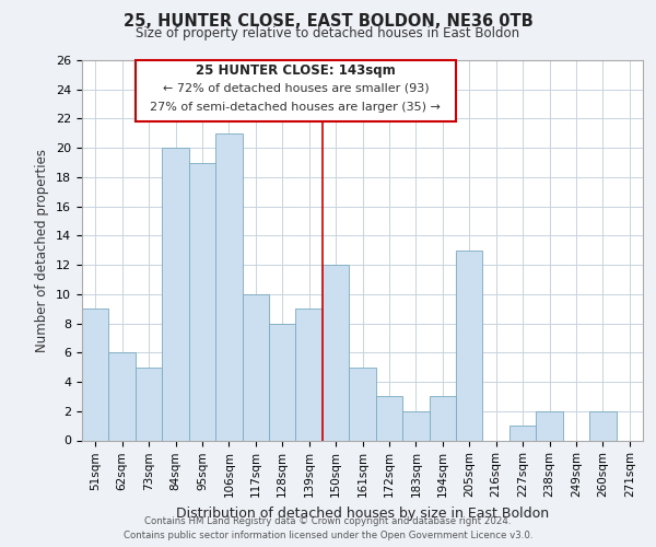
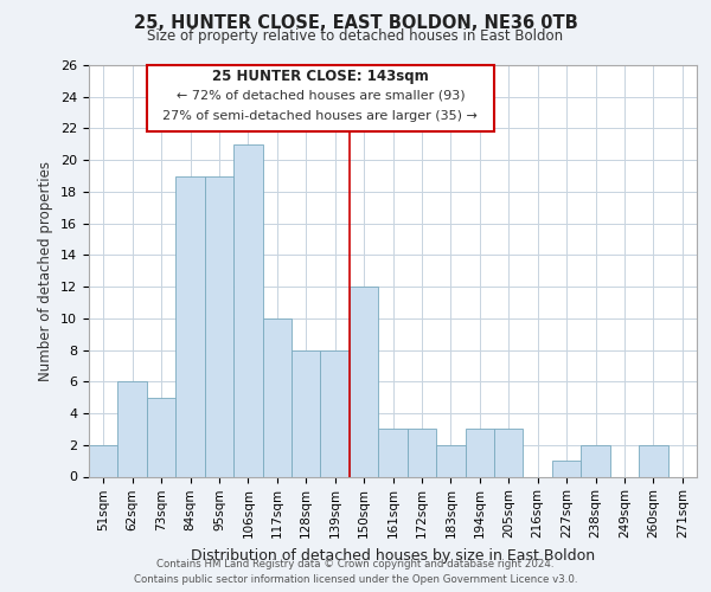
51sqm: 9 -> 2
84sqm: 20 -> 19
139sqm: 9 -> 8
161sqm: 5 -> 3
205sqm: 13 -> 3
